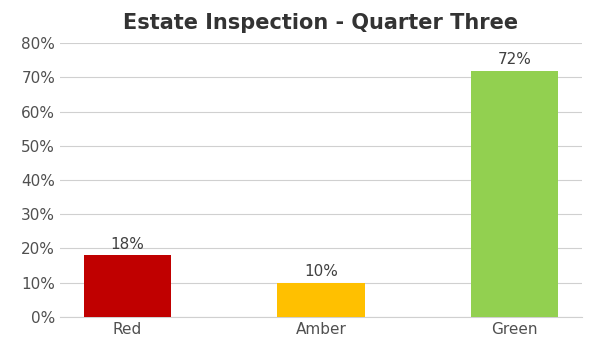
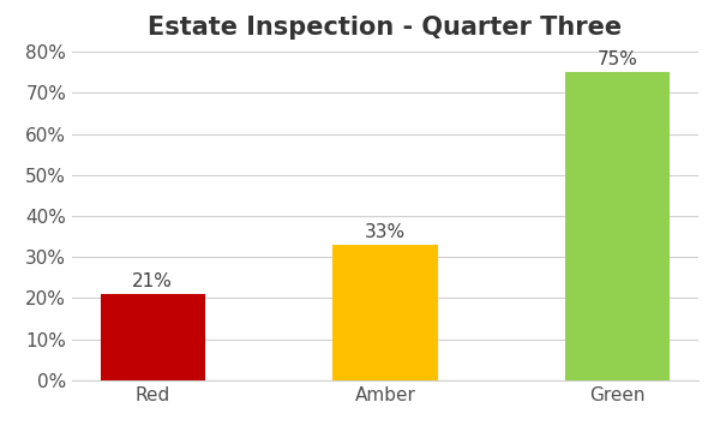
Red: 18% -> 21%
Amber: 10% -> 33%
Green: 72% -> 75%
